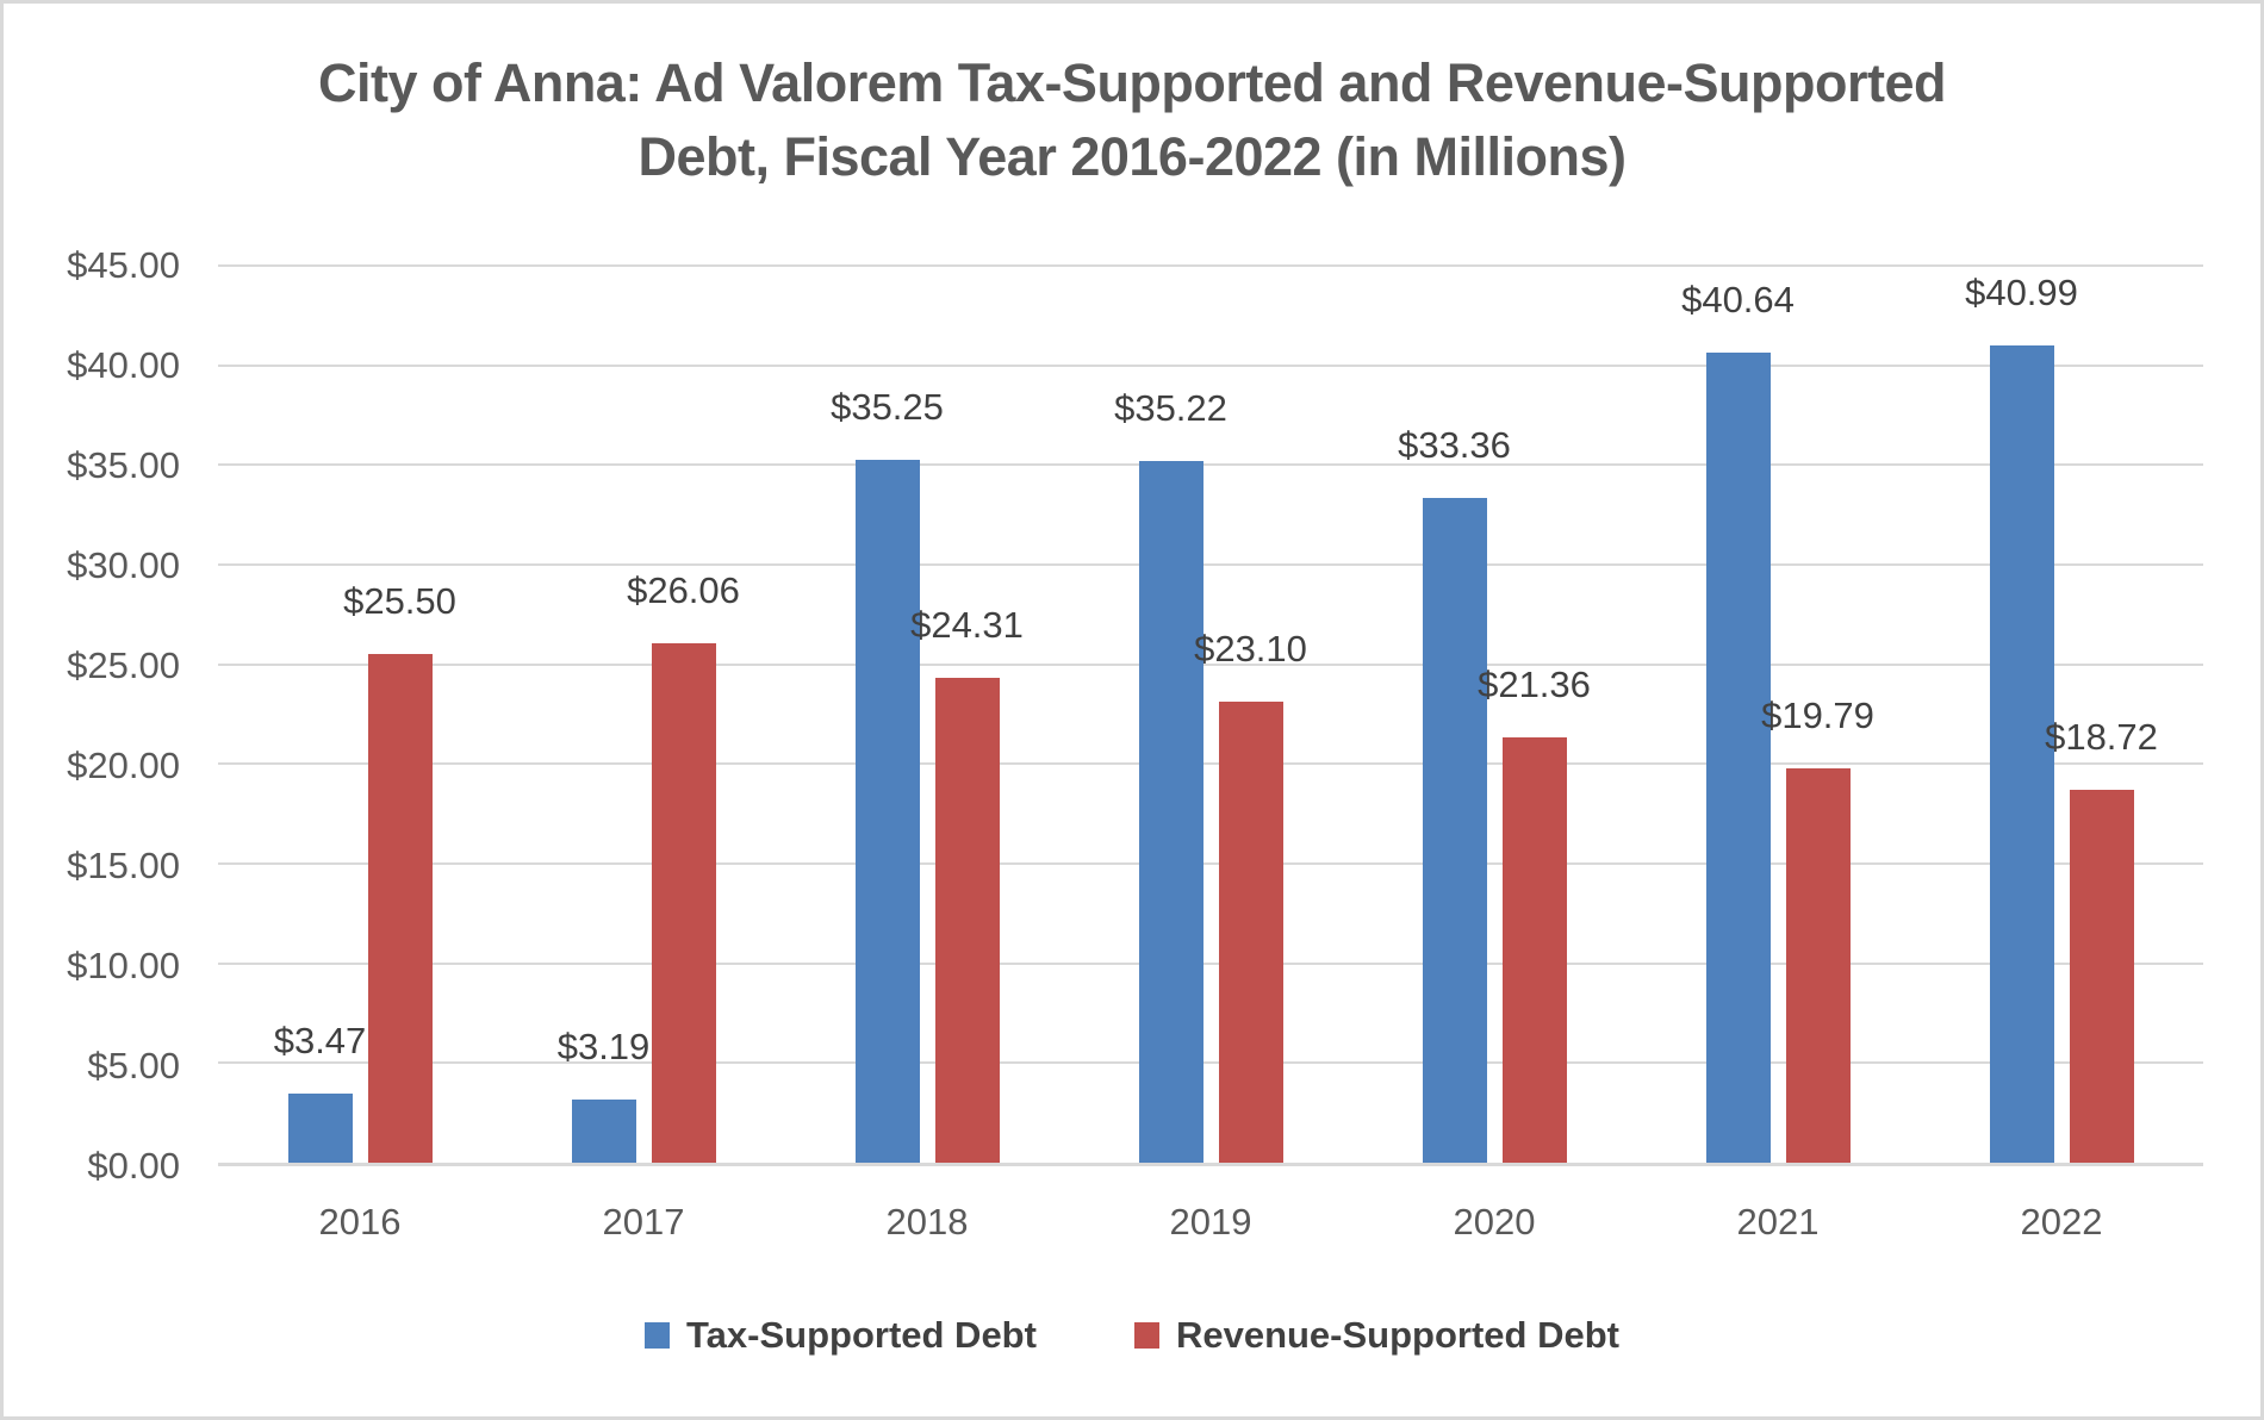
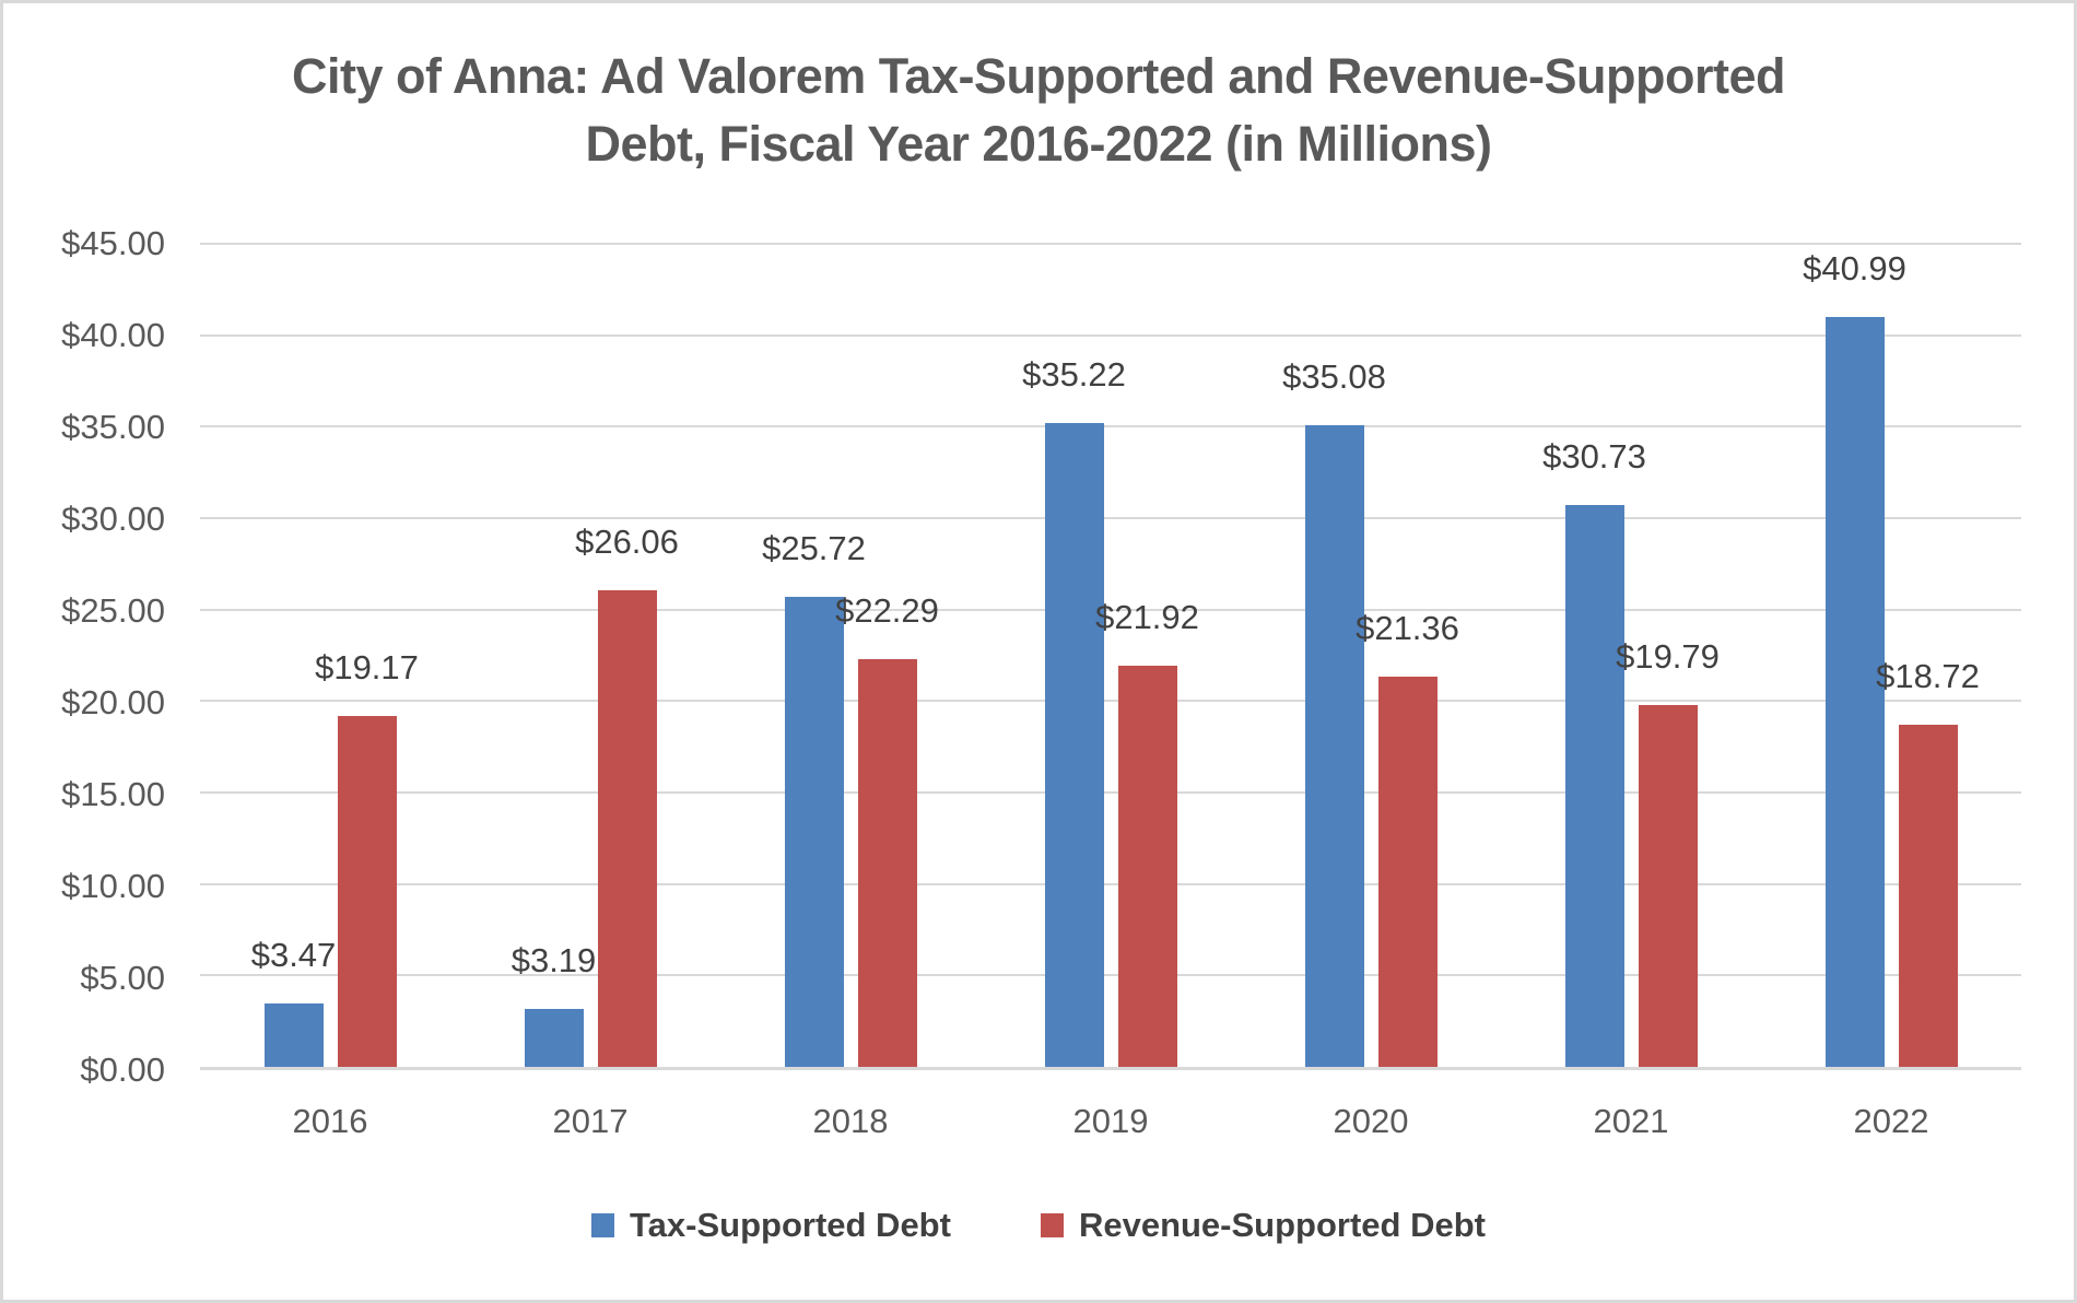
Revenue-Supported Debt/2016: $25.50 -> $19.17
Tax-Supported Debt/2018: $35.25 -> $25.72
Revenue-Supported Debt/2018: $24.31 -> $22.29
Revenue-Supported Debt/2019: $23.10 -> $21.92
Tax-Supported Debt/2020: $33.36 -> $35.08
Tax-Supported Debt/2021: $40.64 -> $30.73
